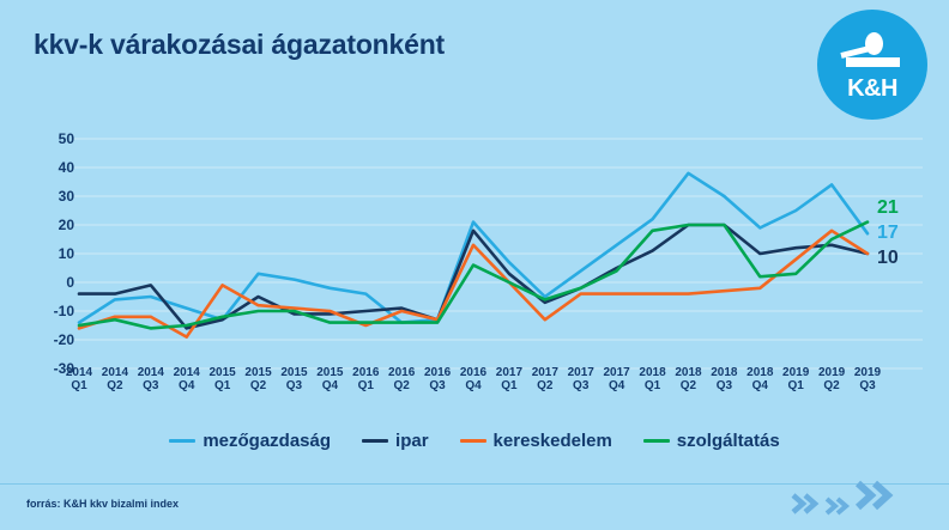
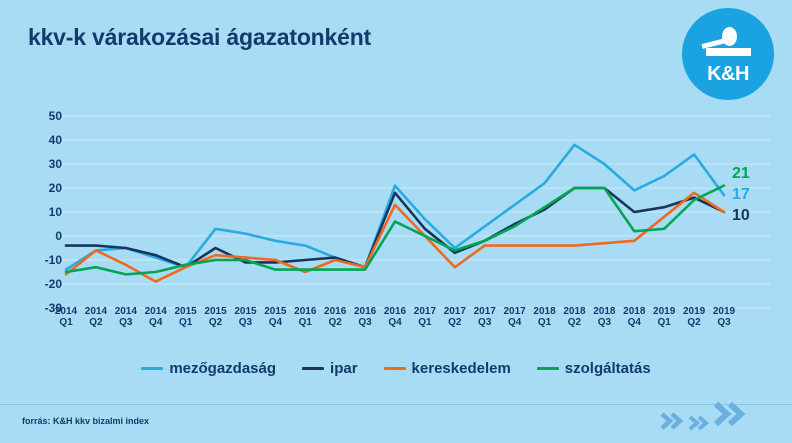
kereskedelem/2014 Q2: -12 -> -6
ipar/2014 Q3: -1 -> -5
ipar/2014 Q4: -16 -> -8
kereskedelem/2015 Q1: -1 -> -13
mezőgazdaság/2016 Q2: -14 -> -9
szolgáltatás/2018 Q1: 18 -> 12
ipar/2019 Q2: 13 -> 16
